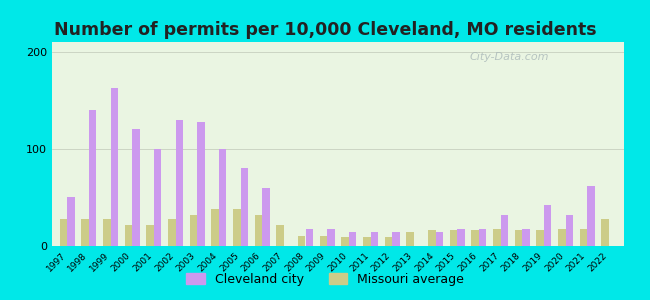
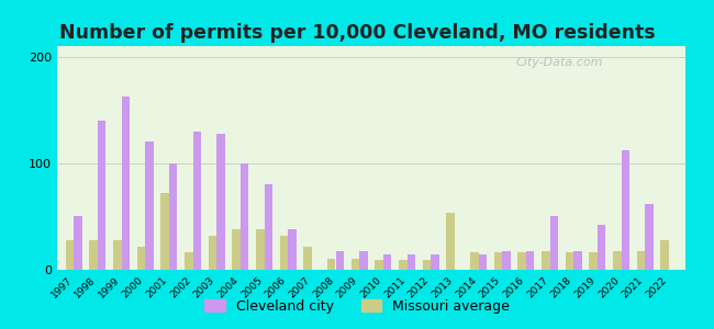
Missouri average/2001: 22 -> 72
Missouri average/2002: 28 -> 16
Cleveland city/2006: 60 -> 38
Missouri average/2013: 14 -> 54
Cleveland city/2017: 32 -> 50
Cleveland city/2020: 32 -> 112
